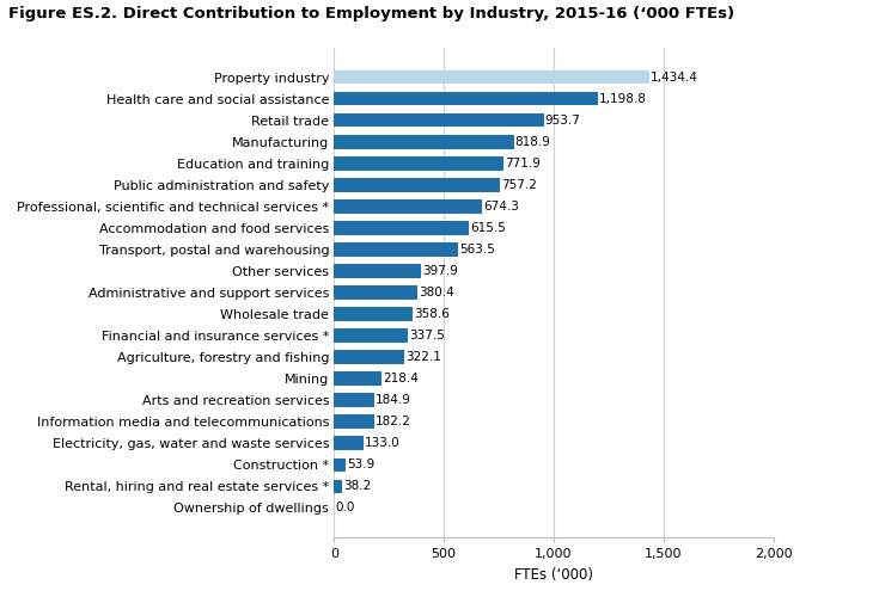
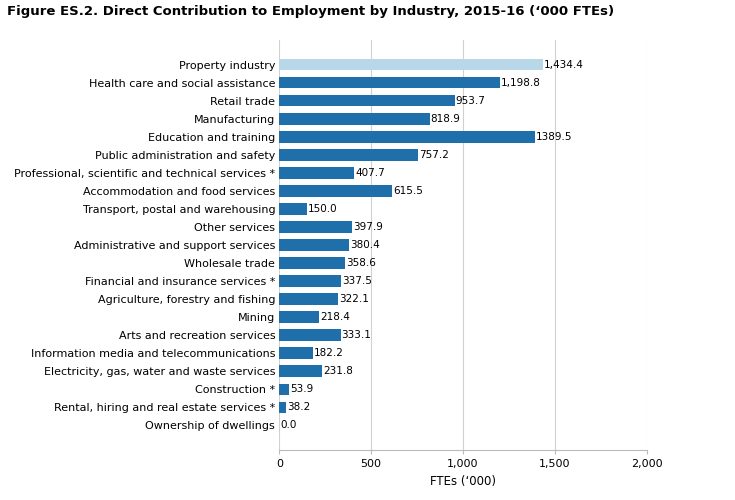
Education and training: 771.9 -> 1389.5
Professional, scientific and technical services *: 674.3 -> 407.7
Transport, postal and warehousing: 563.5 -> 150.0
Arts and recreation services: 184.9 -> 333.1
Electricity, gas, water and waste services: 133.0 -> 231.8
